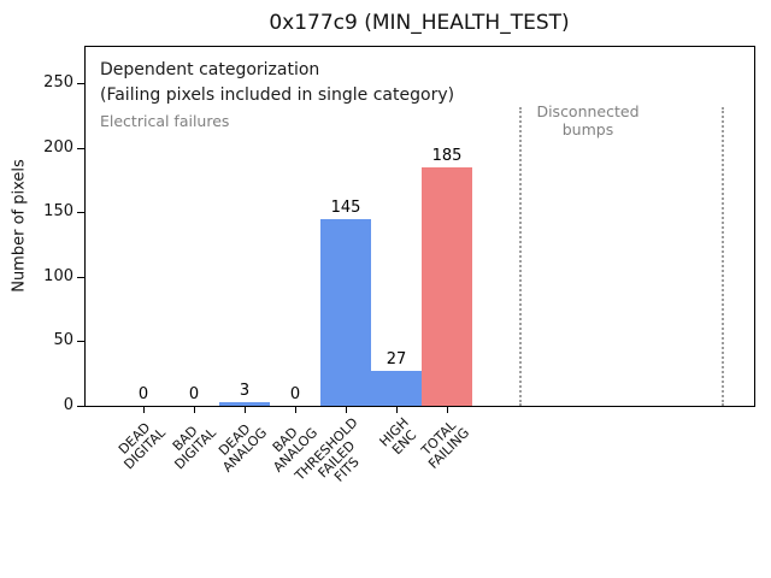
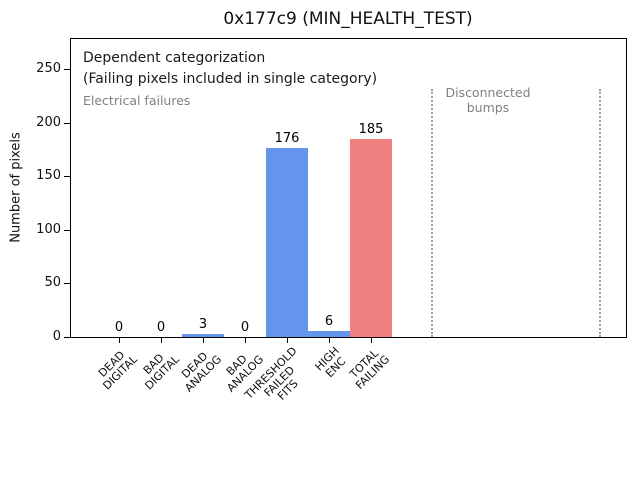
THRESHOLD FAILED FITS: 145 -> 176
HIGH ENC: 27 -> 6
